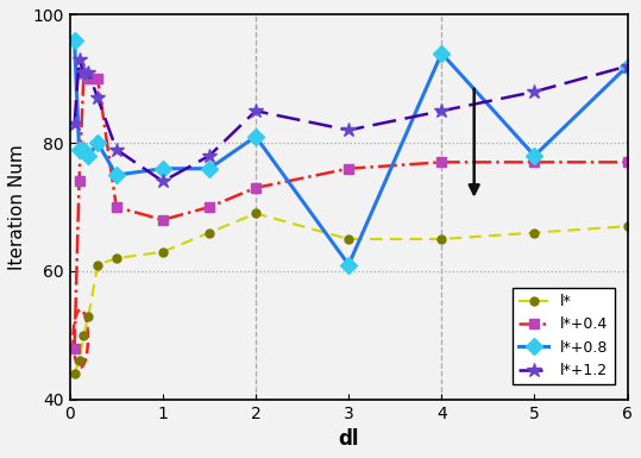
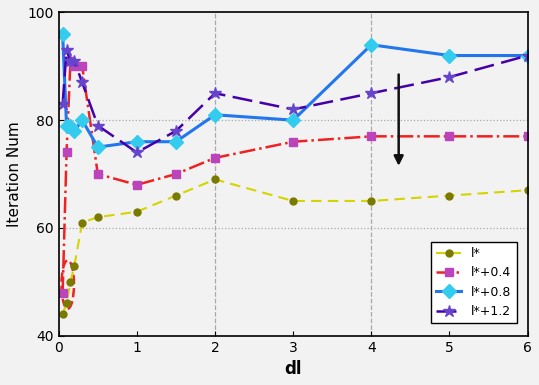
l*+0.8/3: 61 -> 80
l*+0.8/5: 78 -> 92
